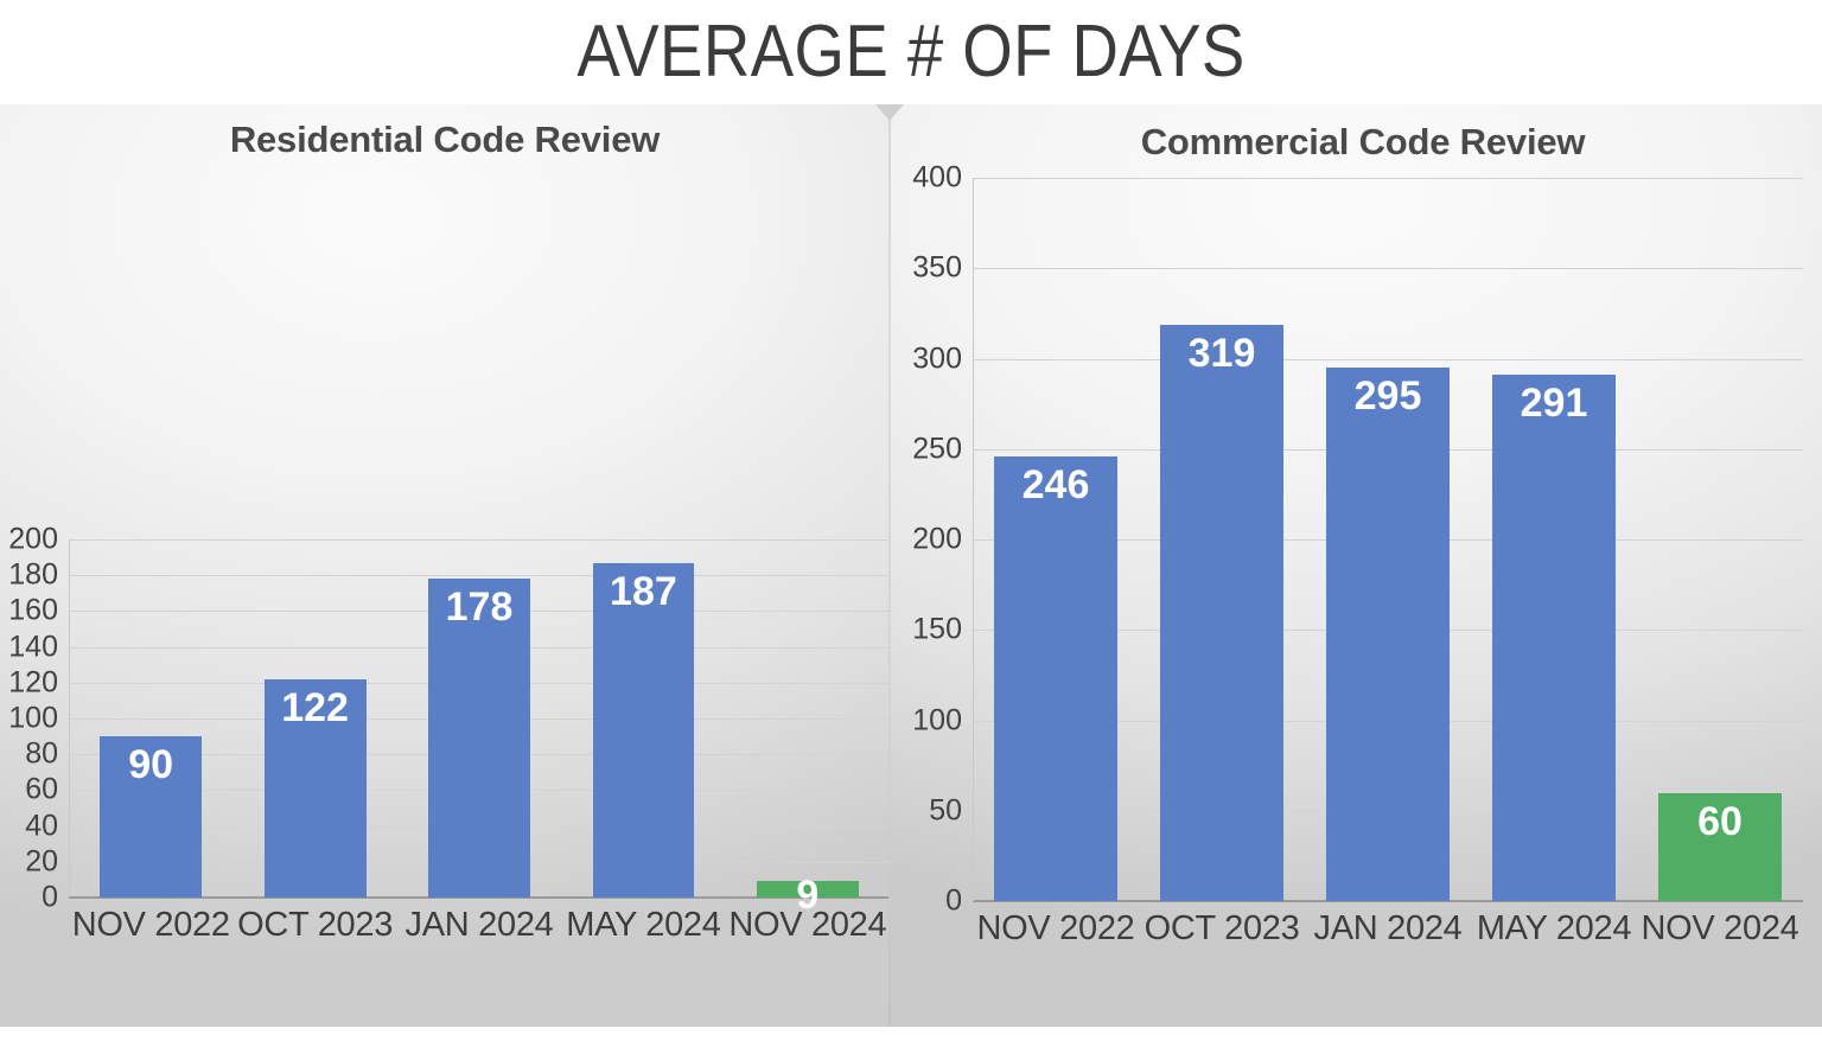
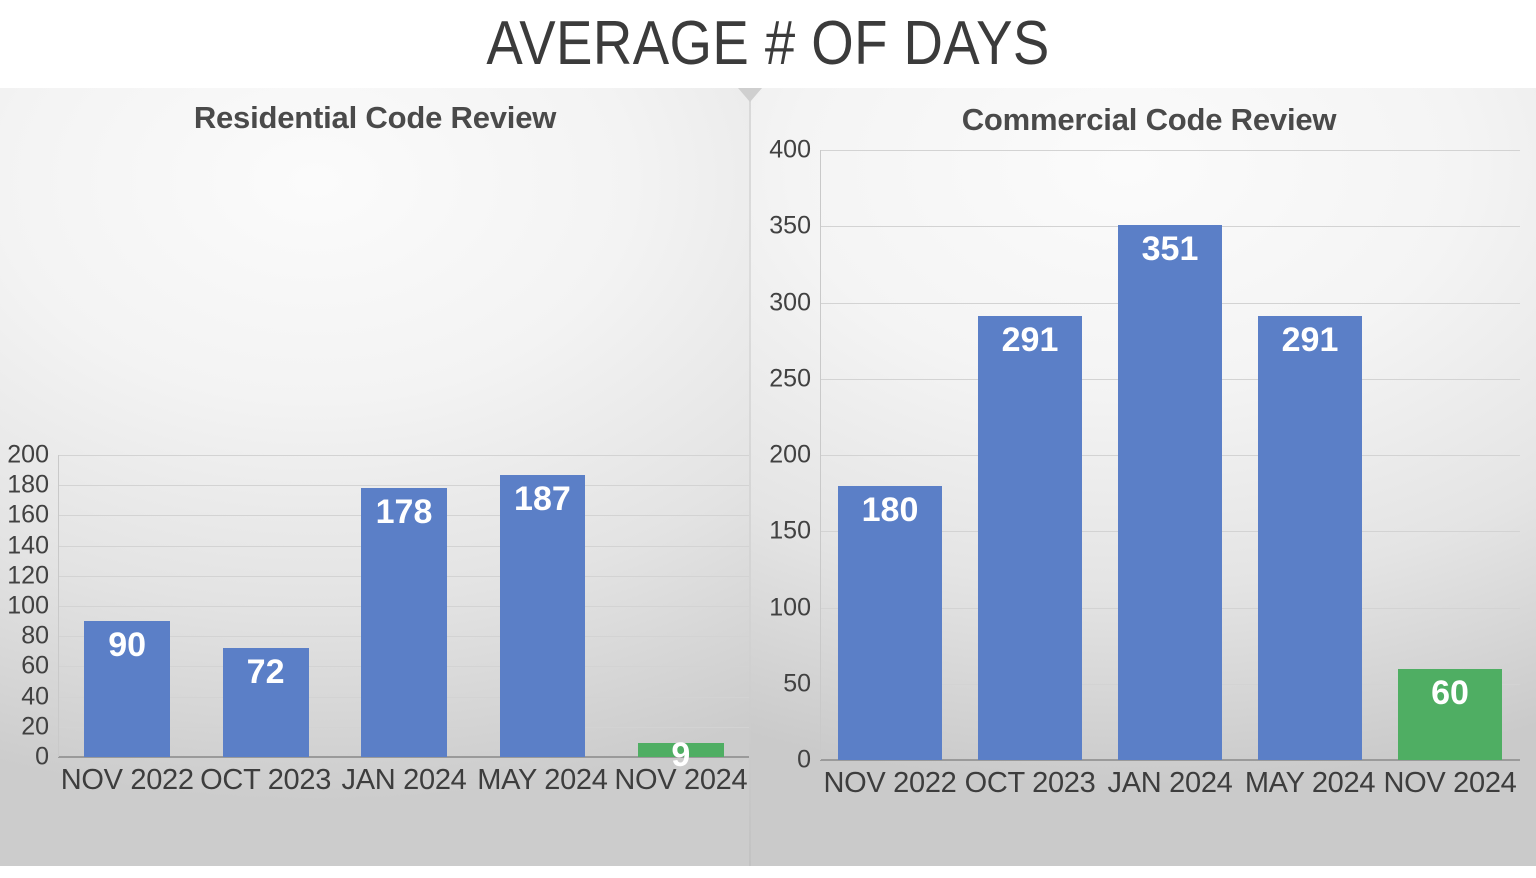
Residential Code Review/OCT 2023: 122 -> 72
Commercial Code Review/NOV 2022: 246 -> 180
Commercial Code Review/OCT 2023: 319 -> 291
Commercial Code Review/JAN 2024: 295 -> 351
